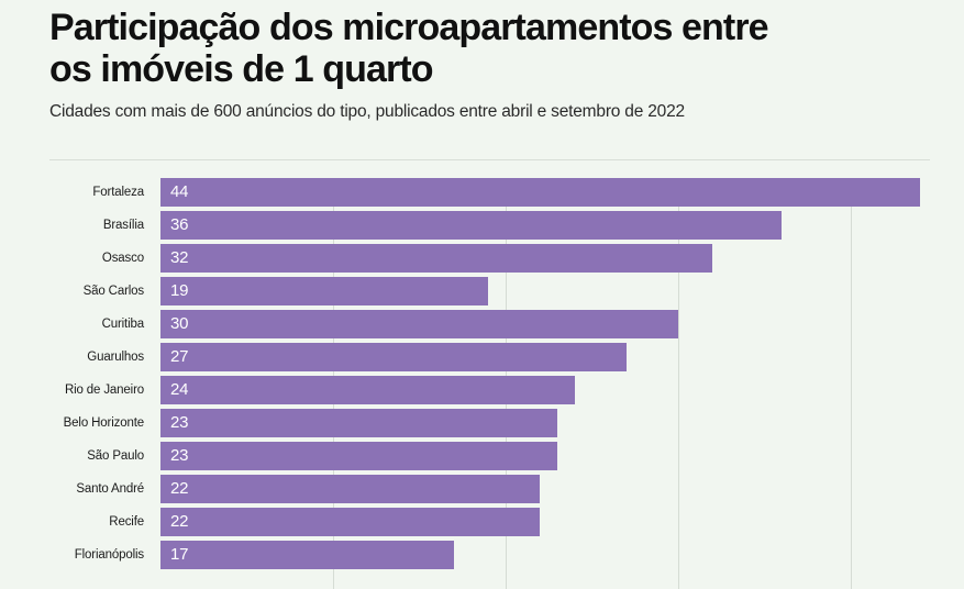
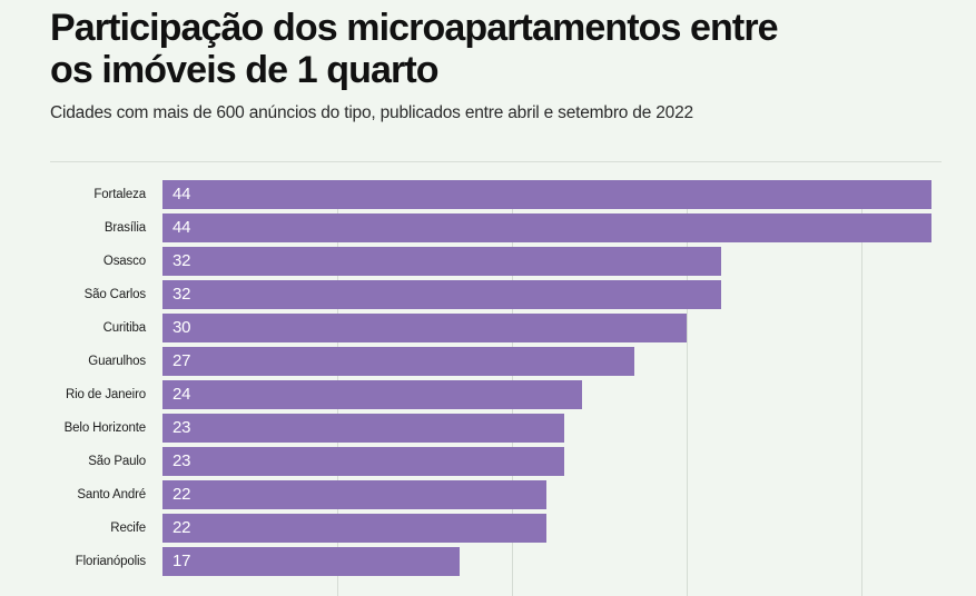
Brasília: 36 -> 44
São Carlos: 19 -> 32
